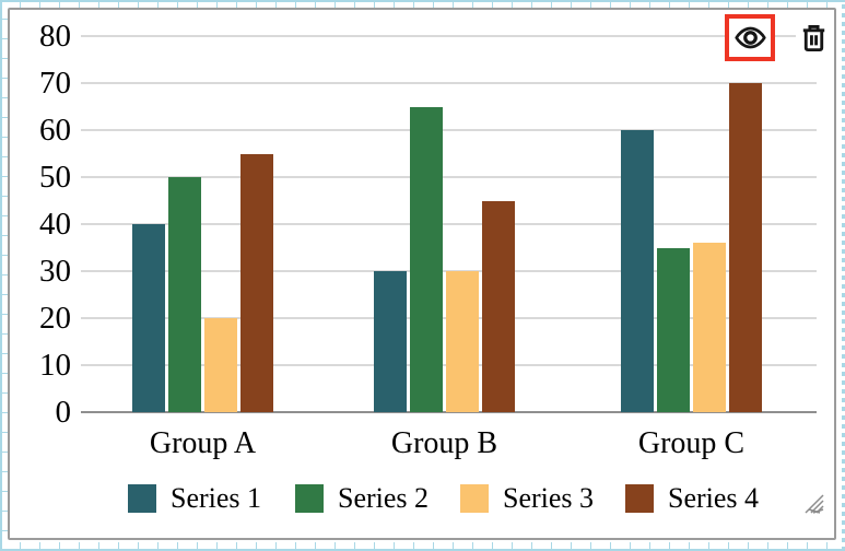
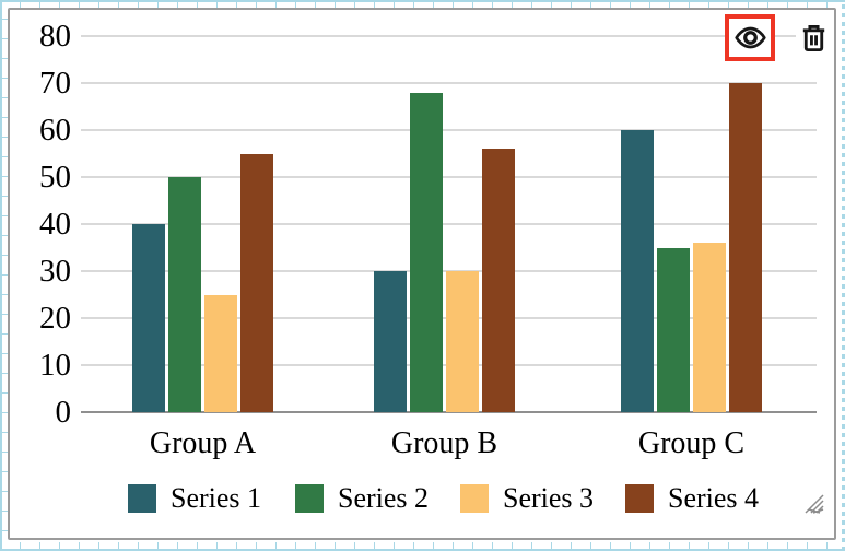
Series 3/Group A: 20 -> 25
Series 2/Group B: 65 -> 68
Series 4/Group B: 45 -> 56
